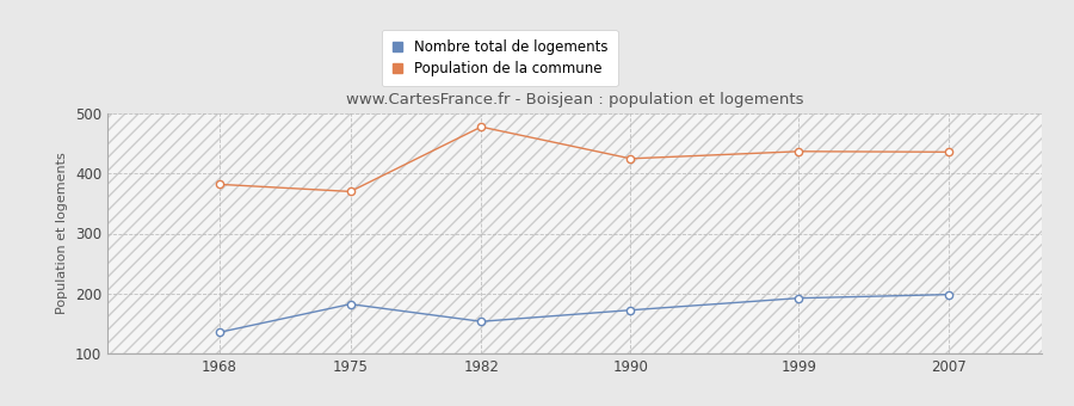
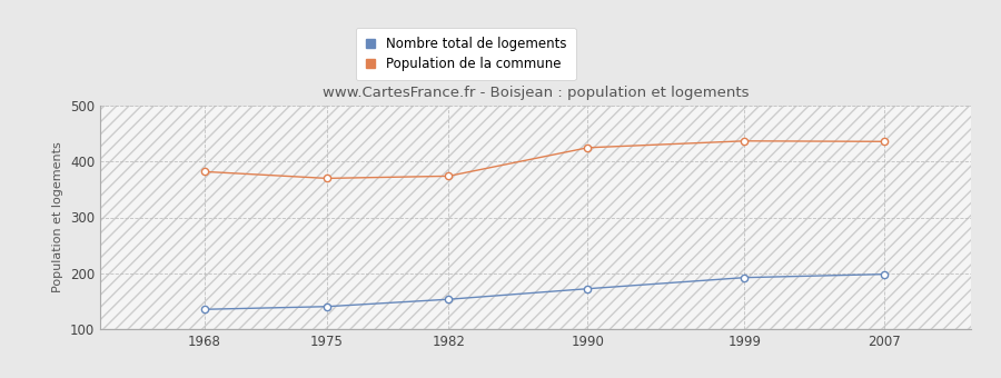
Nombre total de logements/1975: 182 -> 140
Population de la commune/1982: 478 -> 374
